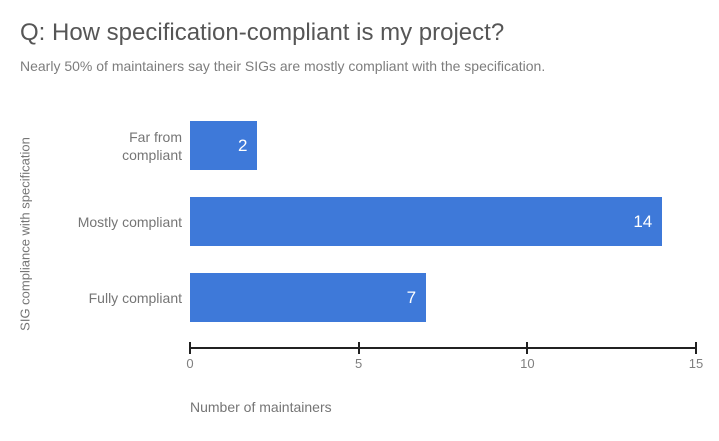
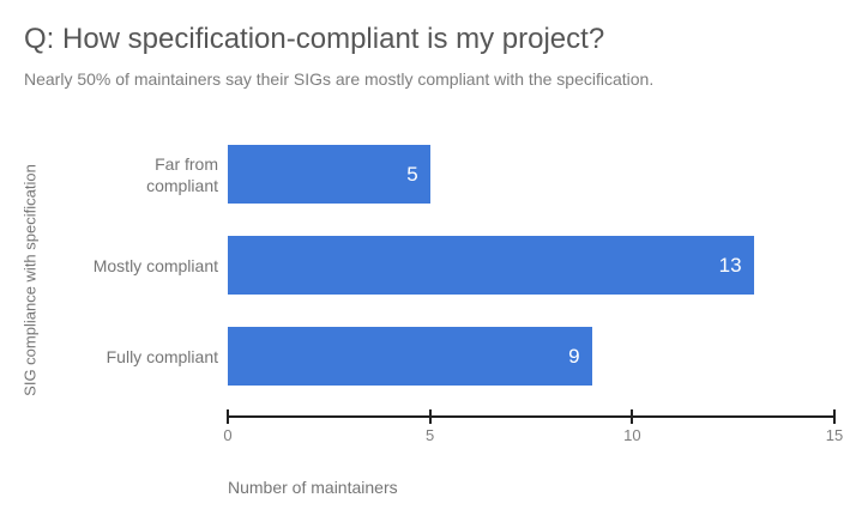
Far from compliant: 2 -> 5
Mostly compliant: 14 -> 13
Fully compliant: 7 -> 9
